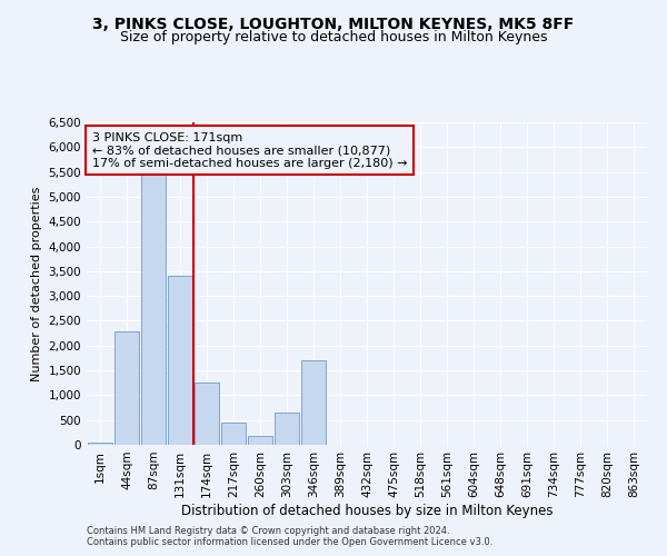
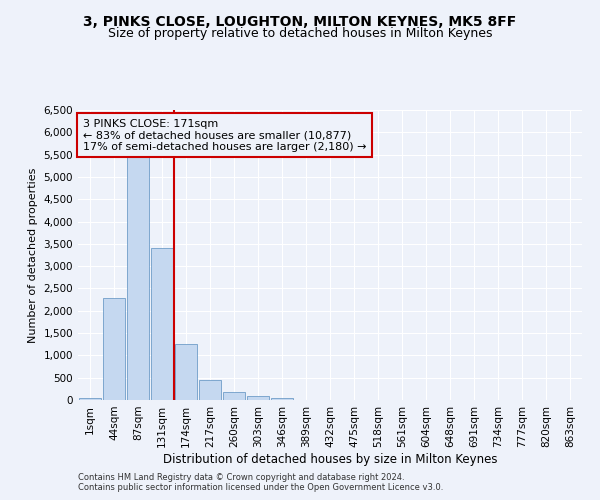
303sqm: 650 -> 90
346sqm: 1,700 -> 50
